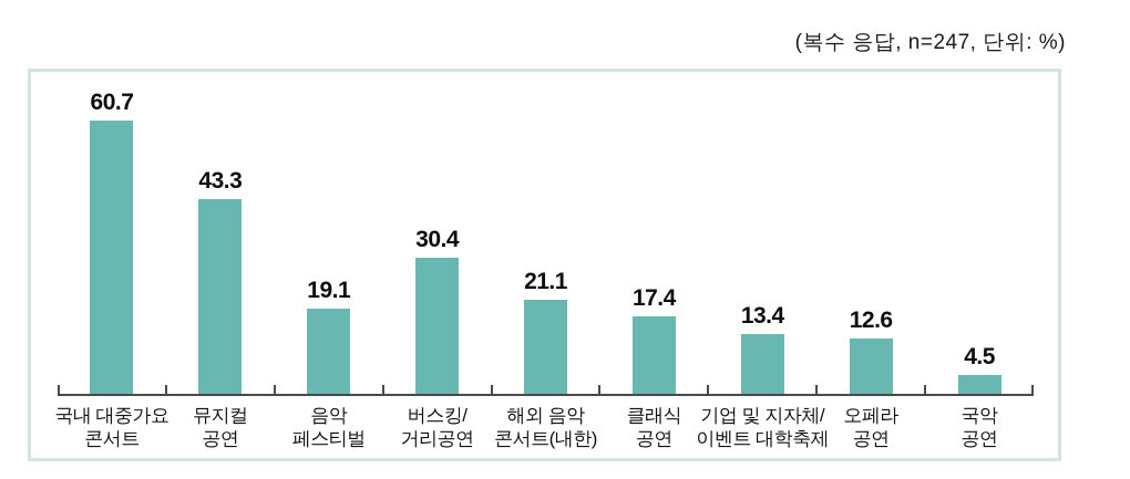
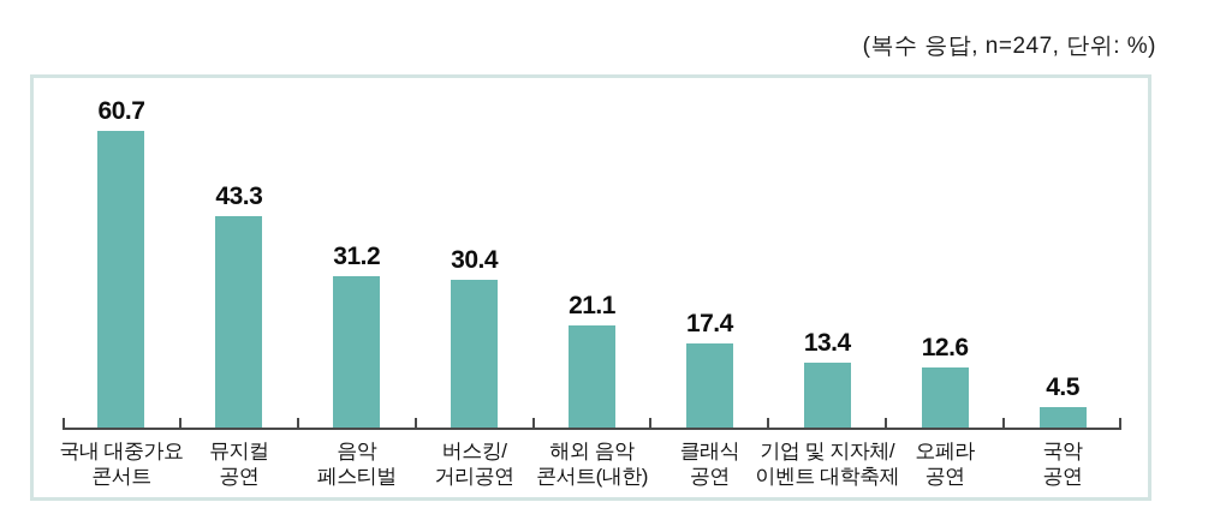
음악 페스티벌: 19.1 -> 31.2
